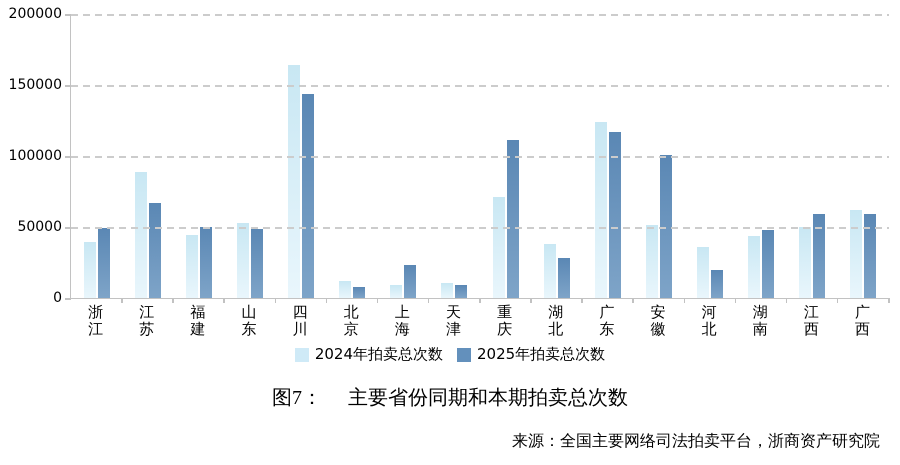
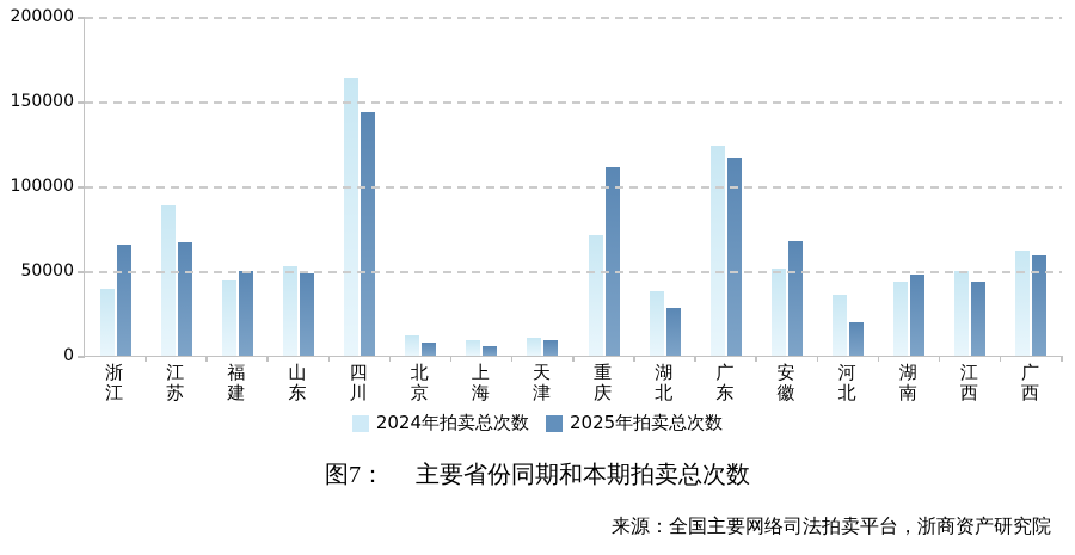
2025年拍卖总次数/浙江: 49000 -> 66000
2025年拍卖总次数/上海: 23000 -> 6000
2025年拍卖总次数/安徽: 101000 -> 68000
2025年拍卖总次数/江西: 59000 -> 44000
